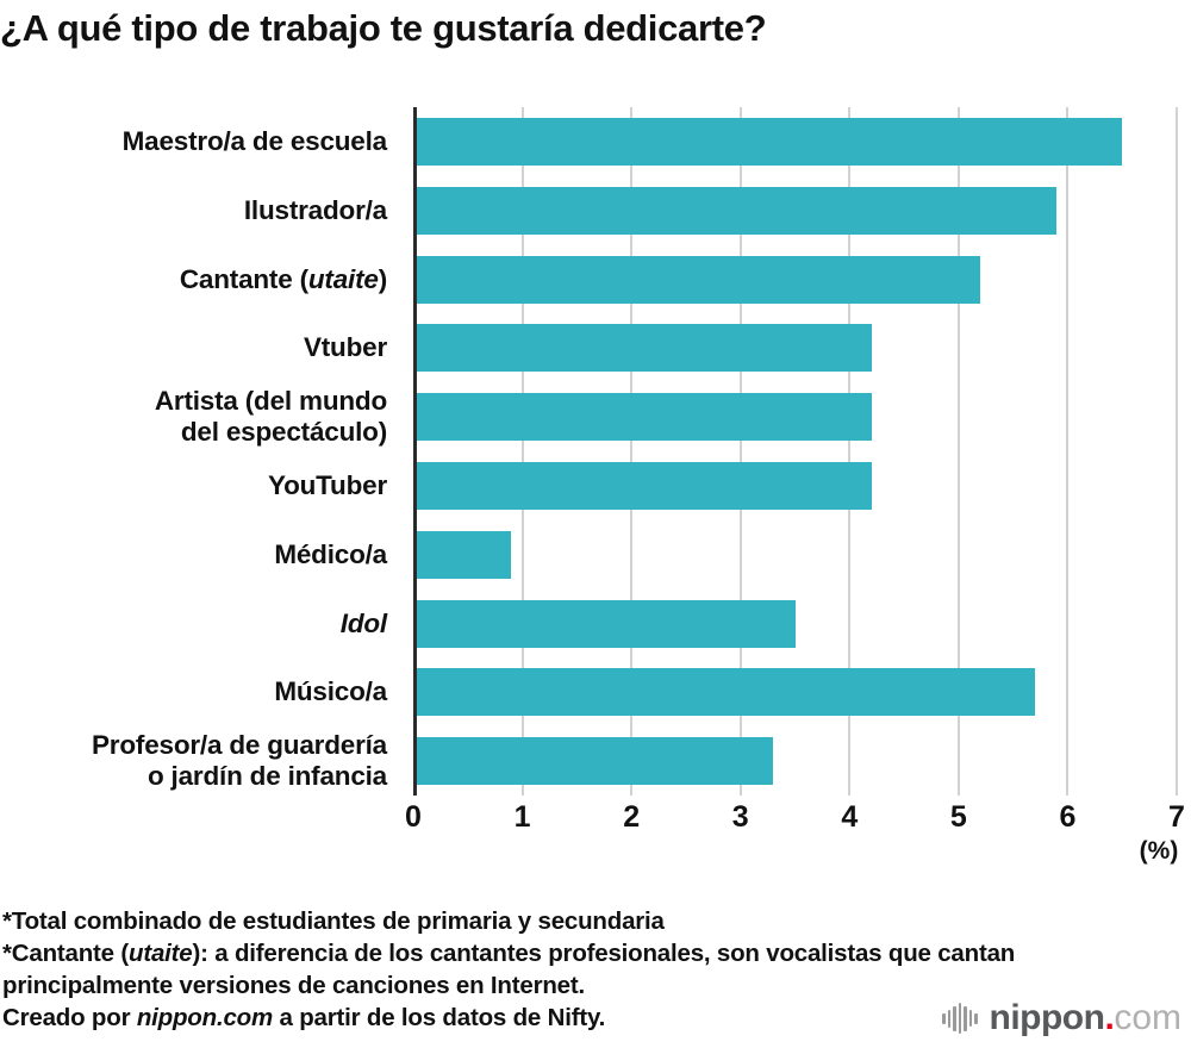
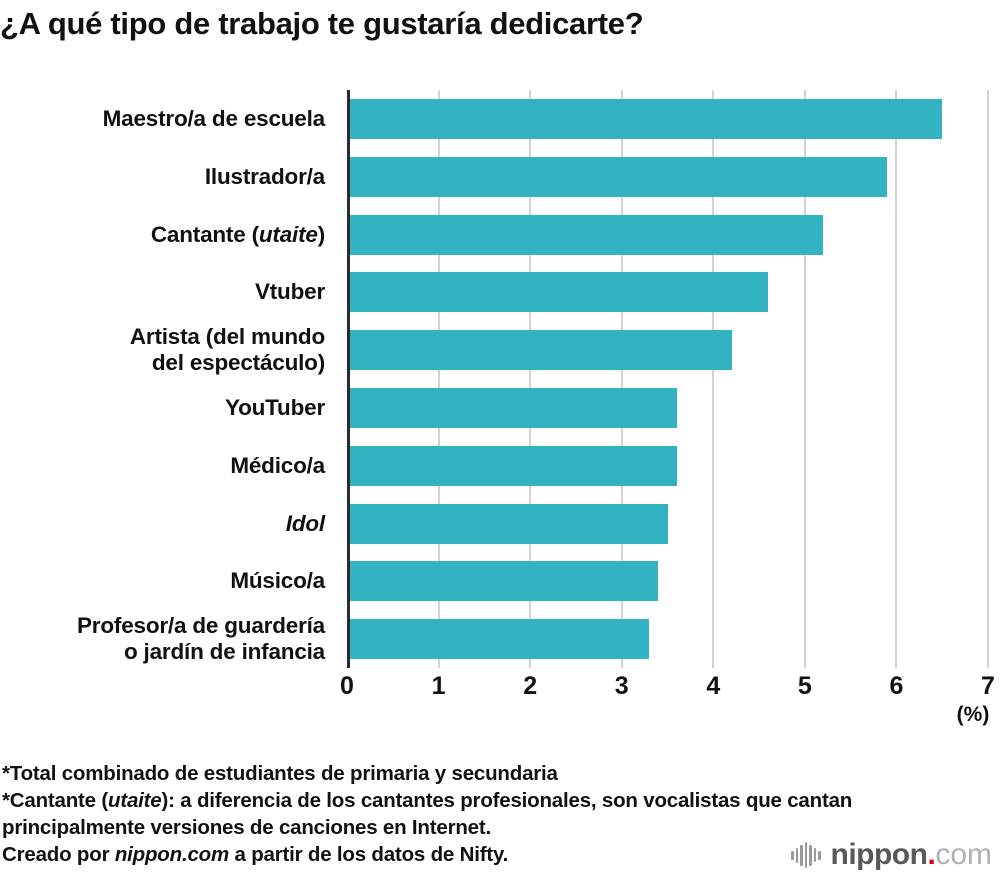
Vtuber: 4.2 -> 4.6
YouTuber: 4.2 -> 3.6
Médico/a: 0.9 -> 3.6
Músico/a: 5.7 -> 3.4
